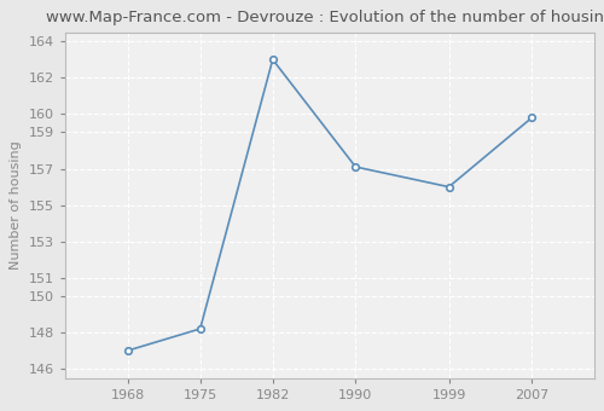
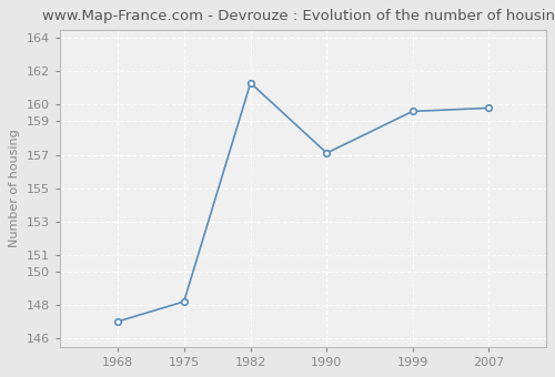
1982: 163.0 -> 161.3
1999: 156.0 -> 159.6
